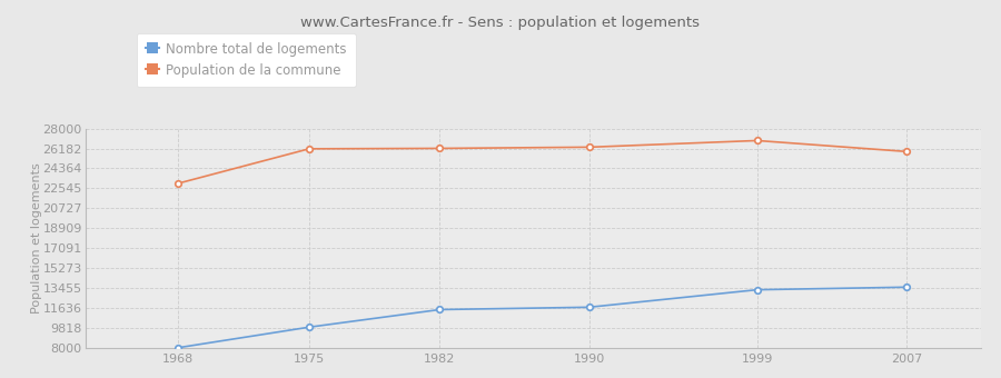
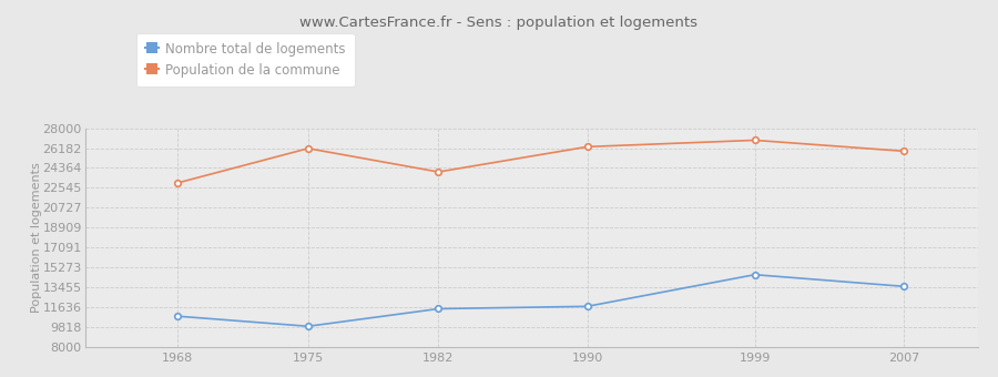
Nombre total de logements/1968: 8000 -> 10800
Population de la commune/1982: 26200 -> 24000
Nombre total de logements/1999: 13300 -> 14600
